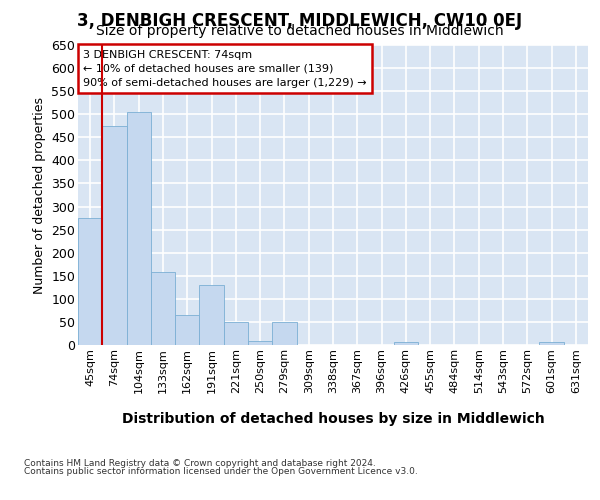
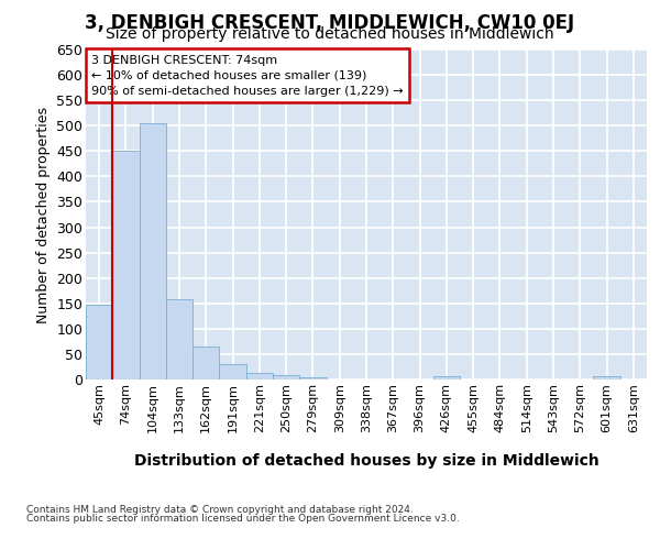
45sqm: 275 -> 147
74sqm: 475 -> 450
191sqm: 130 -> 30
221sqm: 50 -> 13
279sqm: 50 -> 5
